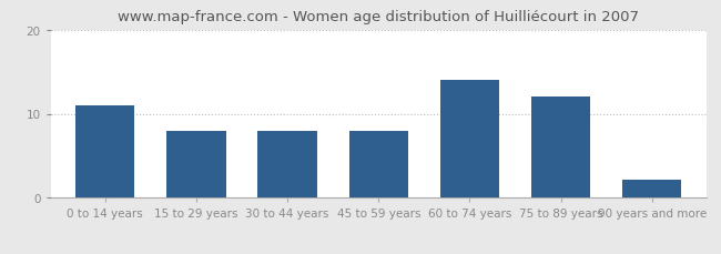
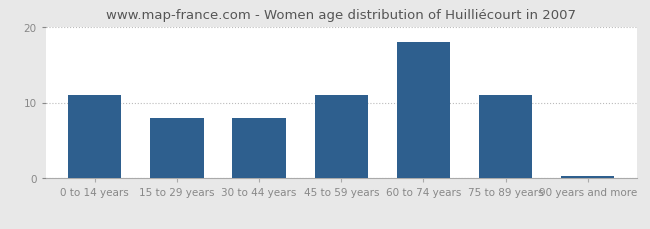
45 to 59 years: 8.0 -> 11.0
60 to 74 years: 14.0 -> 18.0
75 to 89 years: 12.0 -> 11.0
90 years and more: 2.2 -> 0.3
